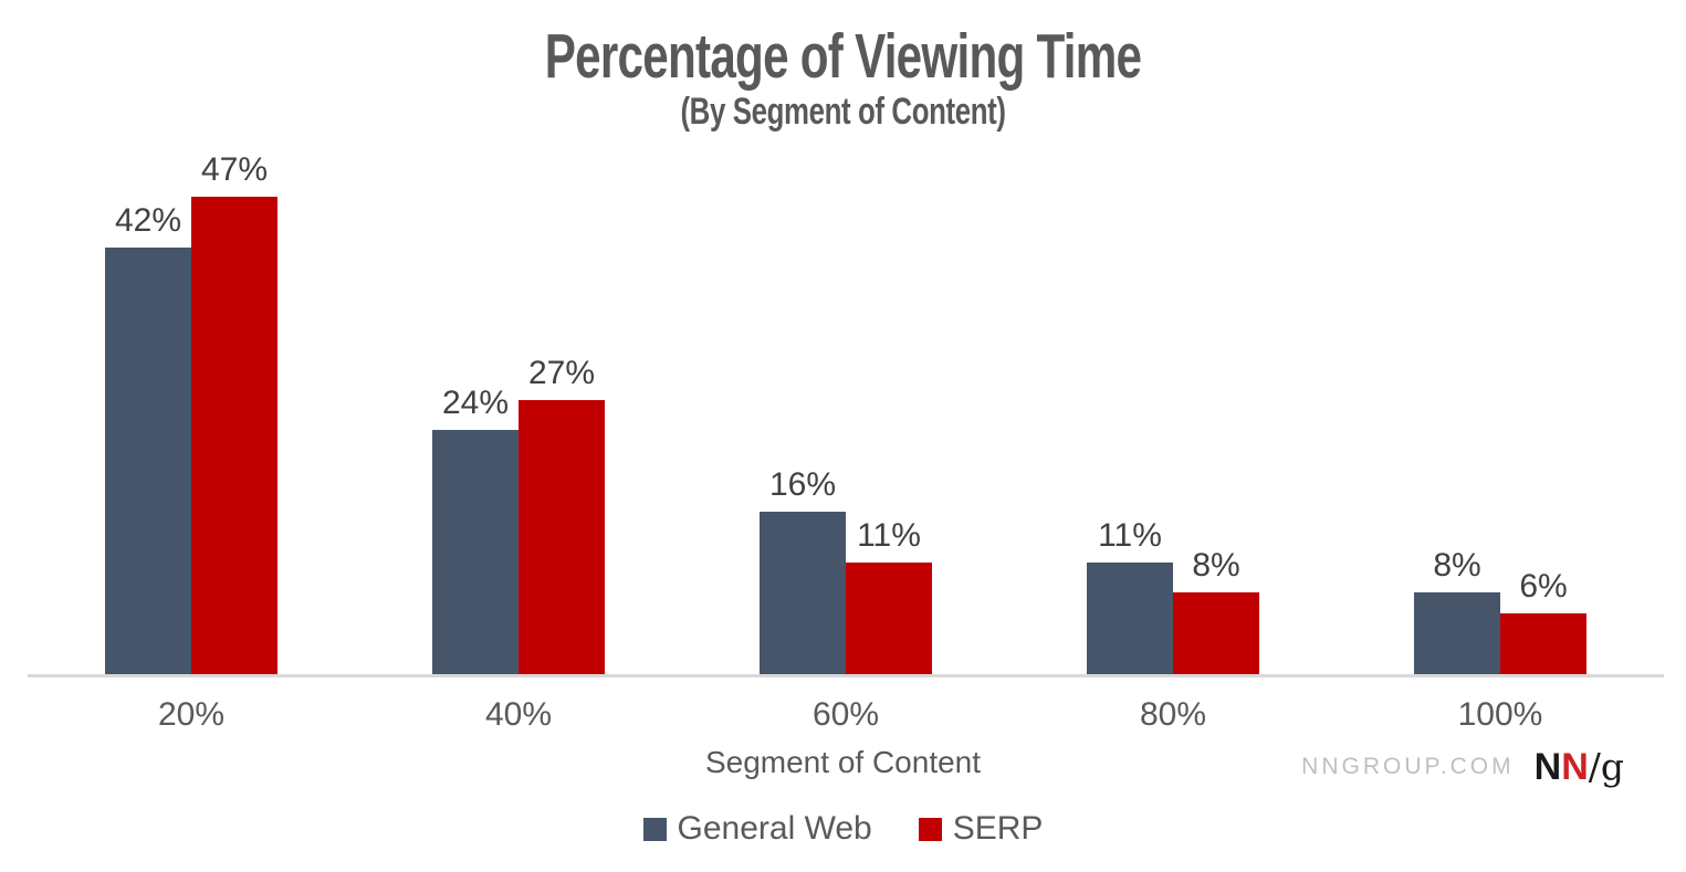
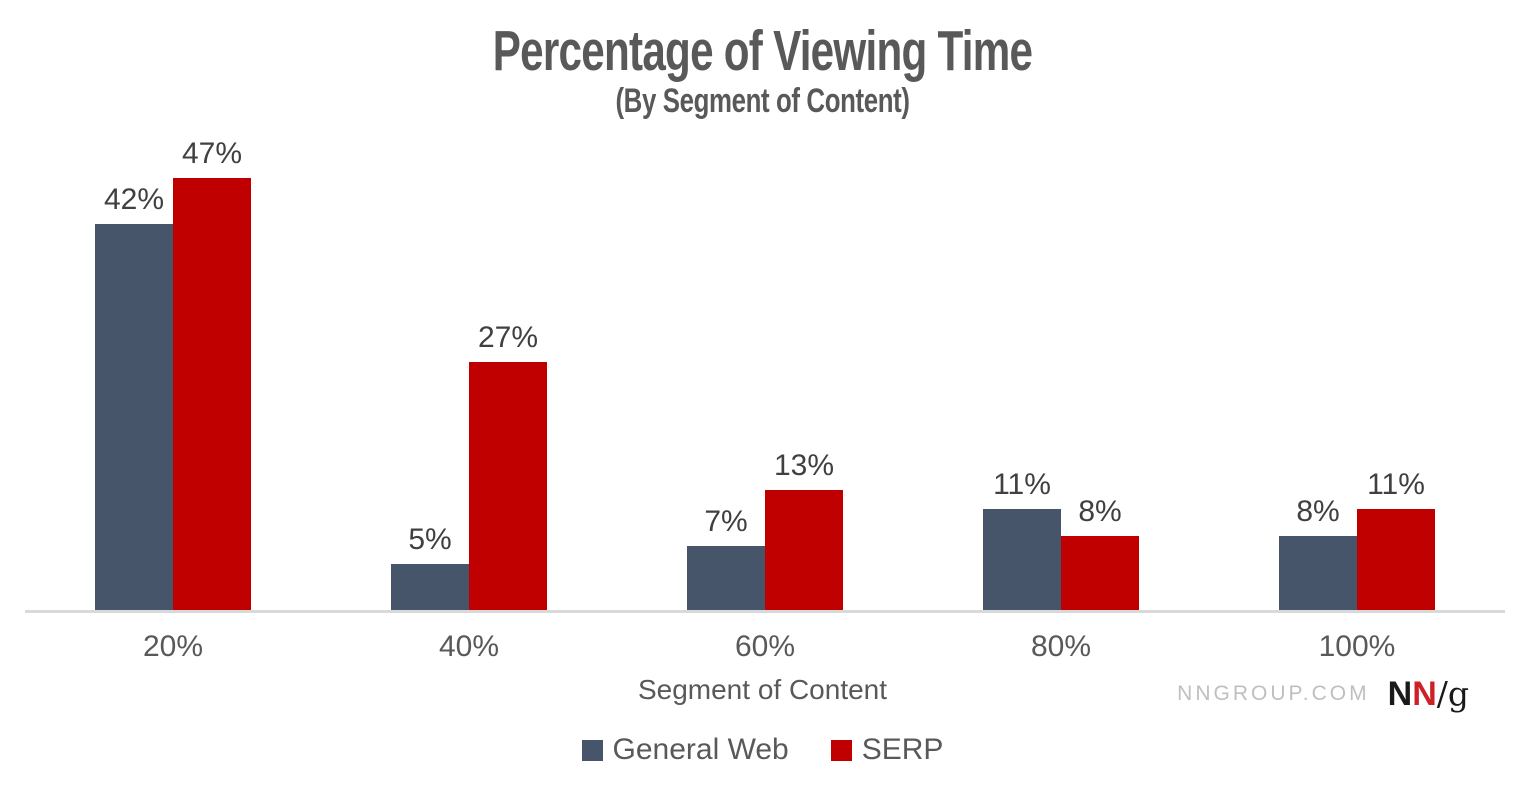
General Web/40%: 24% -> 5%
General Web/60%: 16% -> 7%
SERP/60%: 11% -> 13%
SERP/100%: 6% -> 11%
